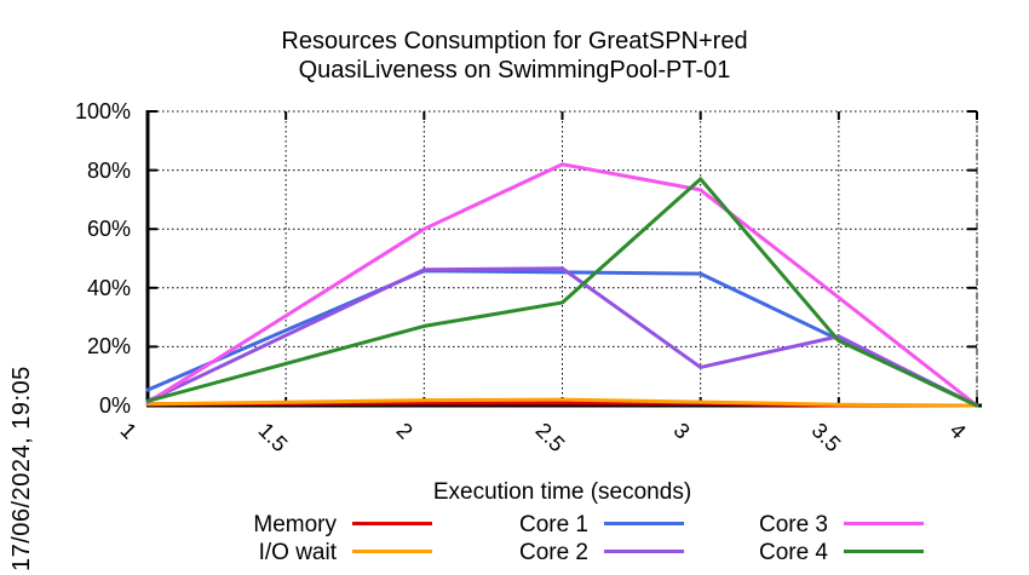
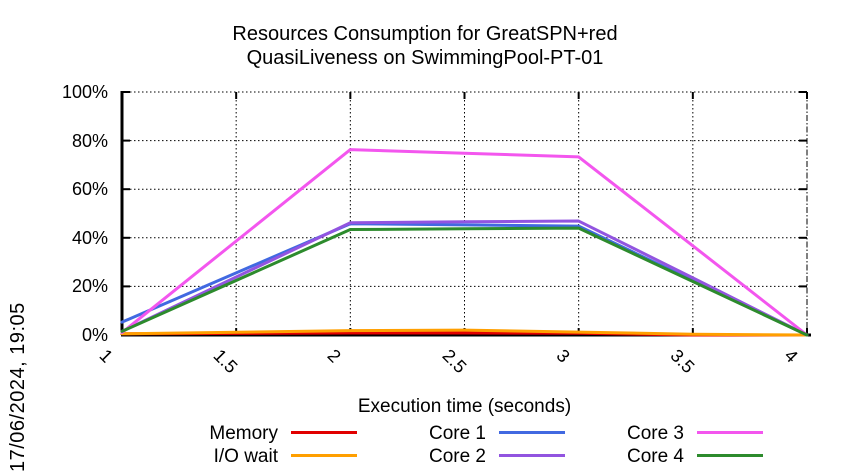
Core 3/2: 60% -> 76%
Core 4/2: 27% -> 43%
Core 3/2.5: 82% -> 75%
Core 4/2.5: 35% -> 44%
Core 2/3: 13% -> 47%
Core 4/3: 77% -> 44%
